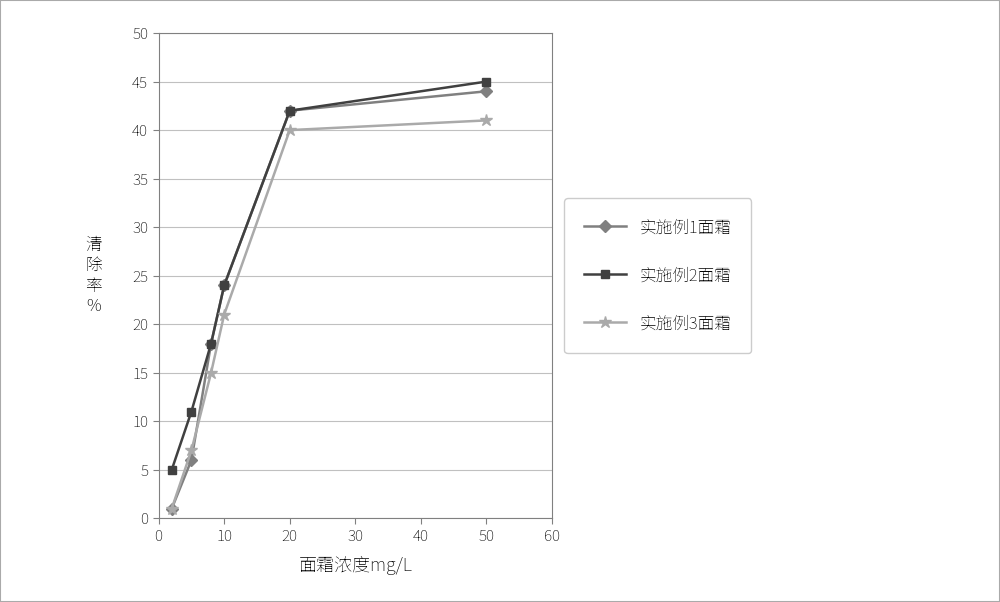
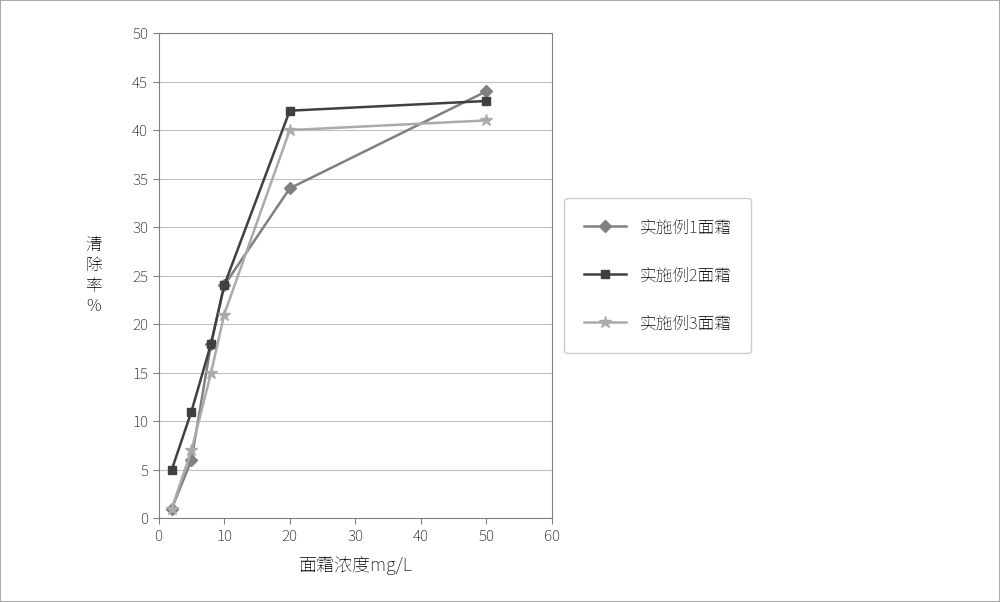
实施例1面霜/20: 42 -> 34
实施例2面霜/50: 45 -> 43
